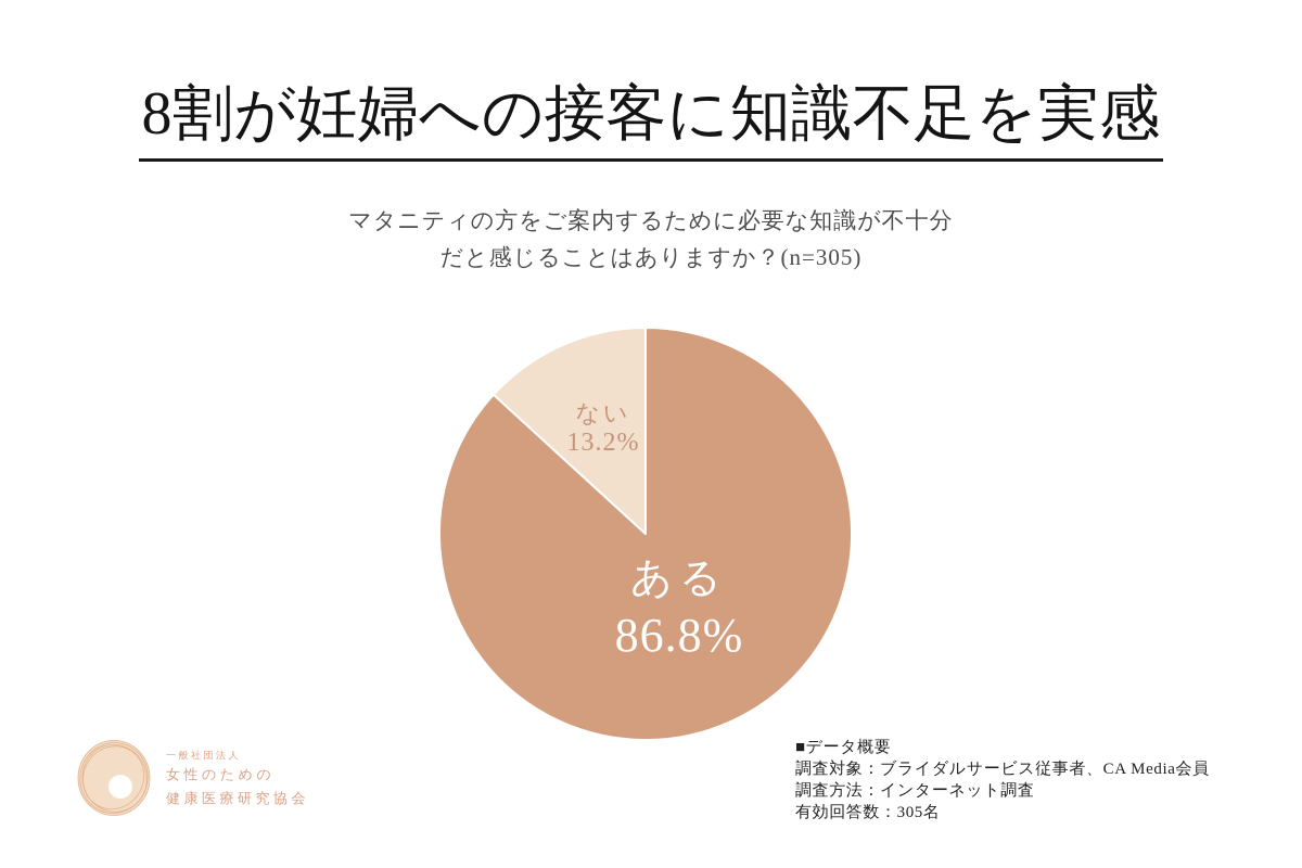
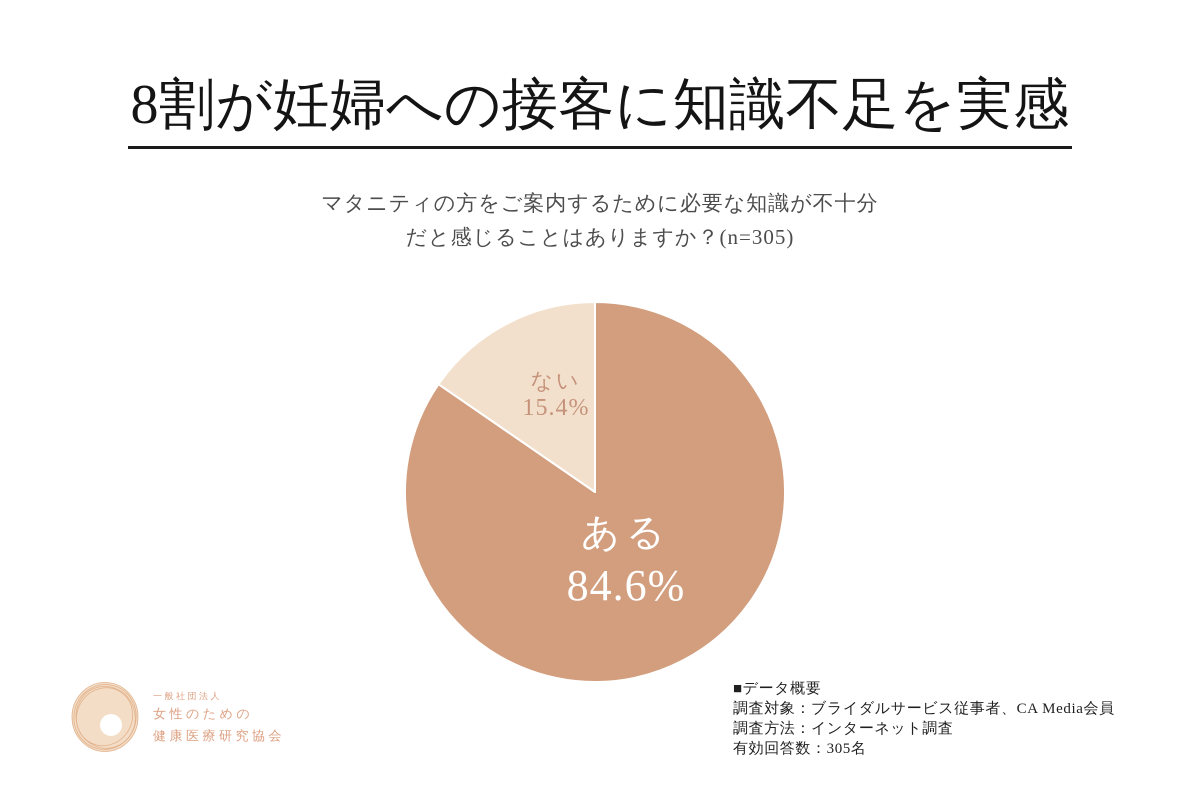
ある: 86.8% -> 84.6%
ない: 13.2% -> 15.4%
